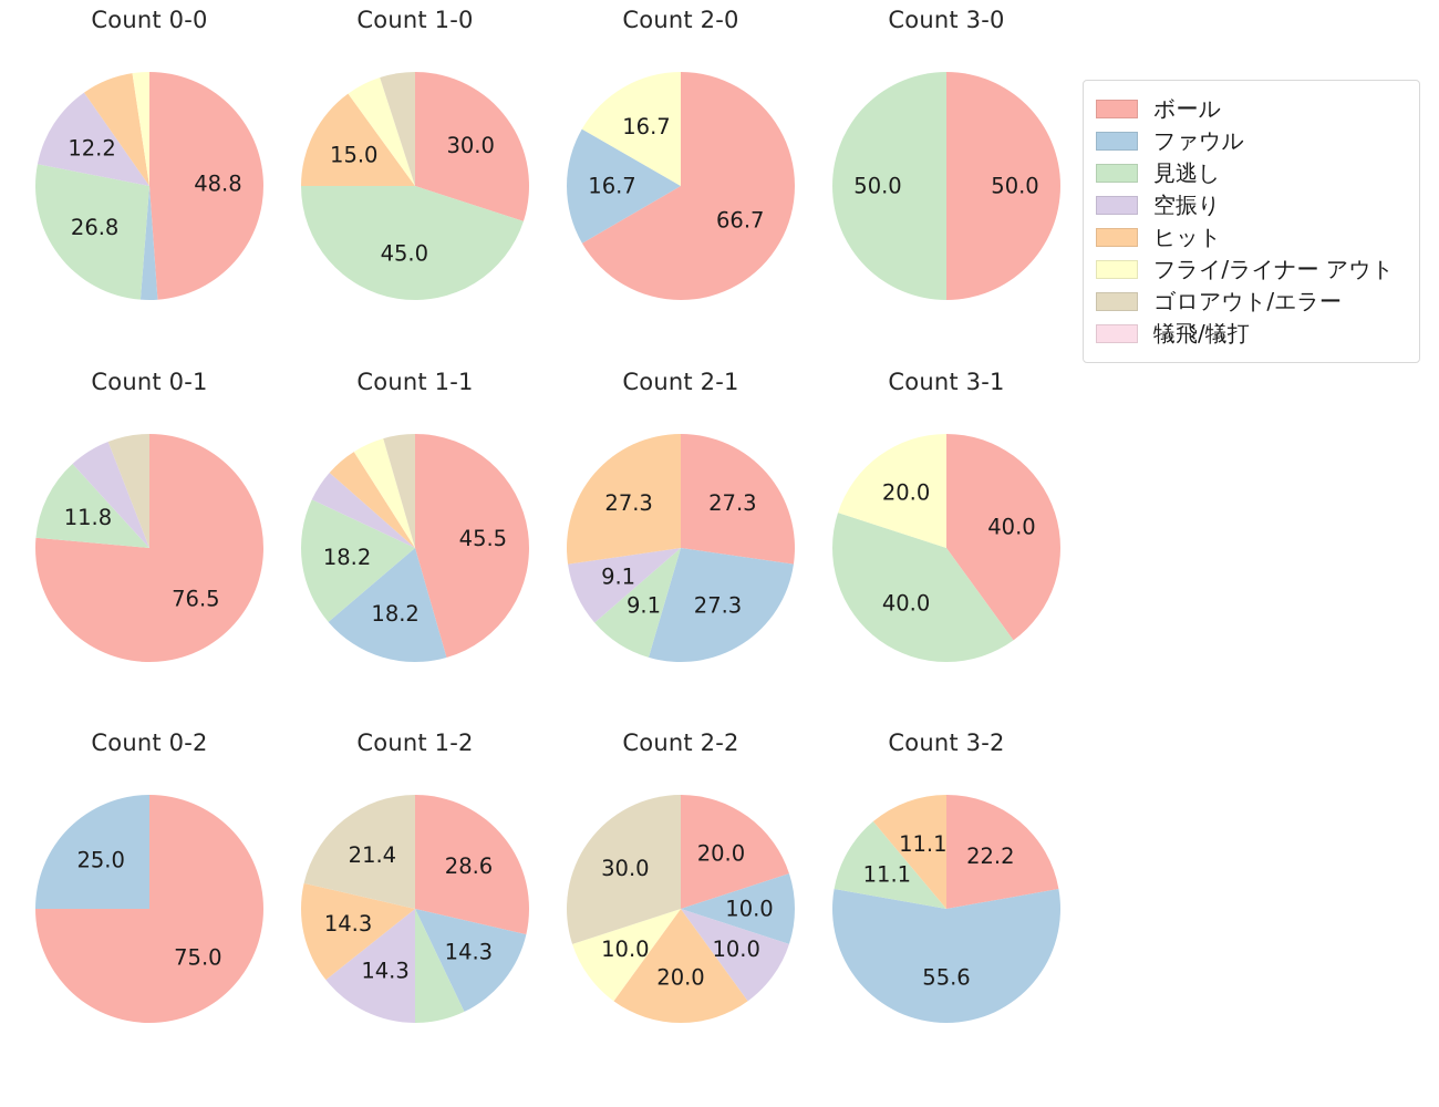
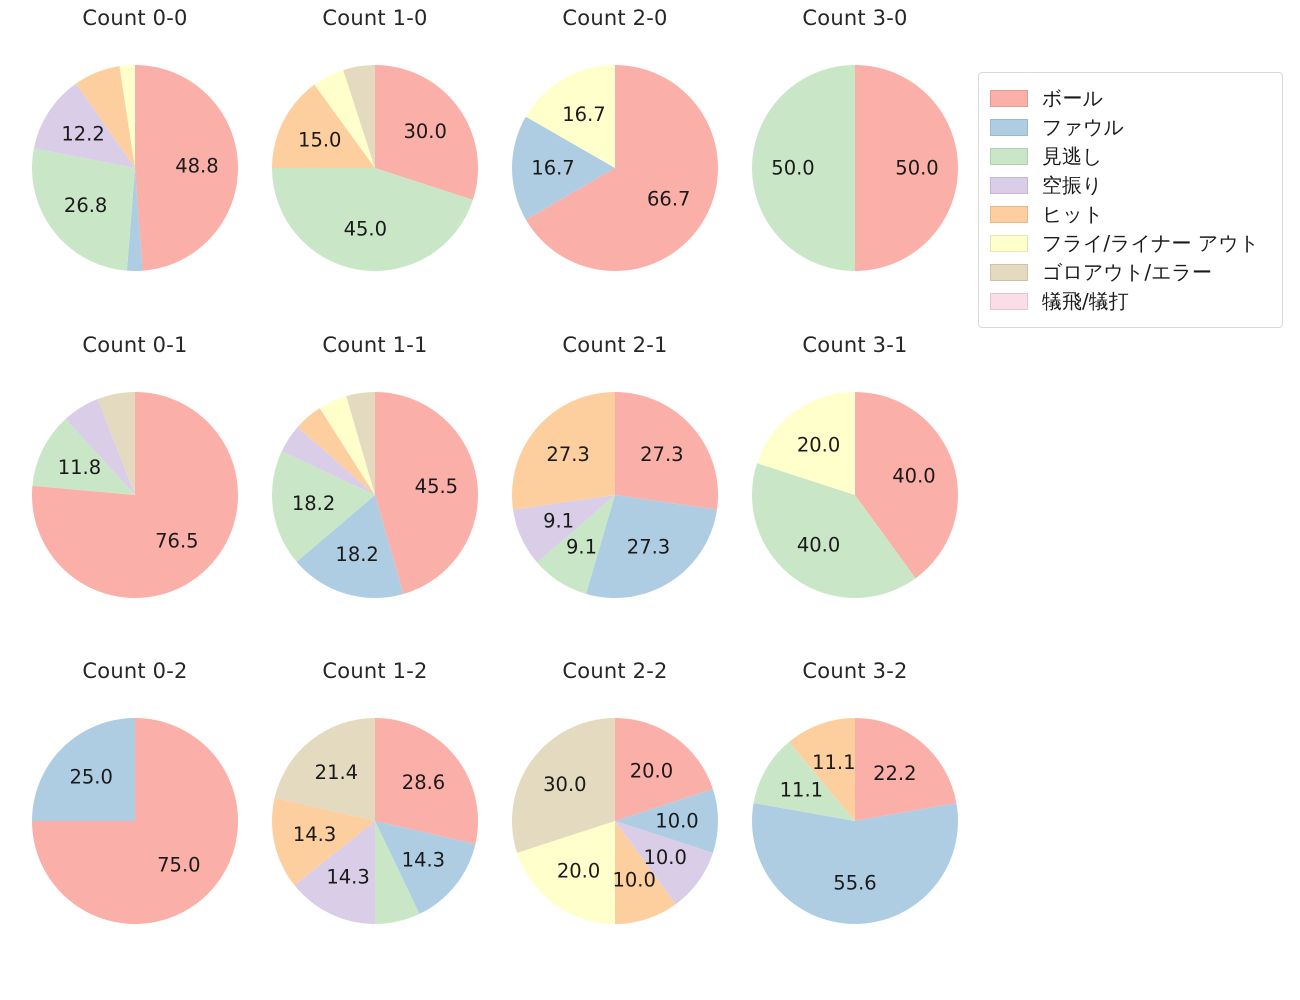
Count 2-2/ヒット: 20.0 -> 10.0
Count 2-2/フライ/ライナー アウト: 10.0 -> 20.0
